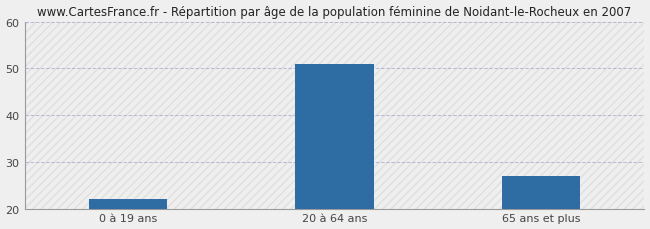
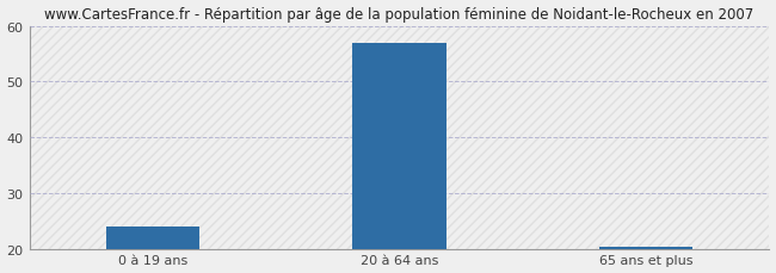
0 à 19 ans: 22.0 -> 24.0
20 à 64 ans: 51.0 -> 57.0
65 ans et plus: 27.0 -> 20.3
